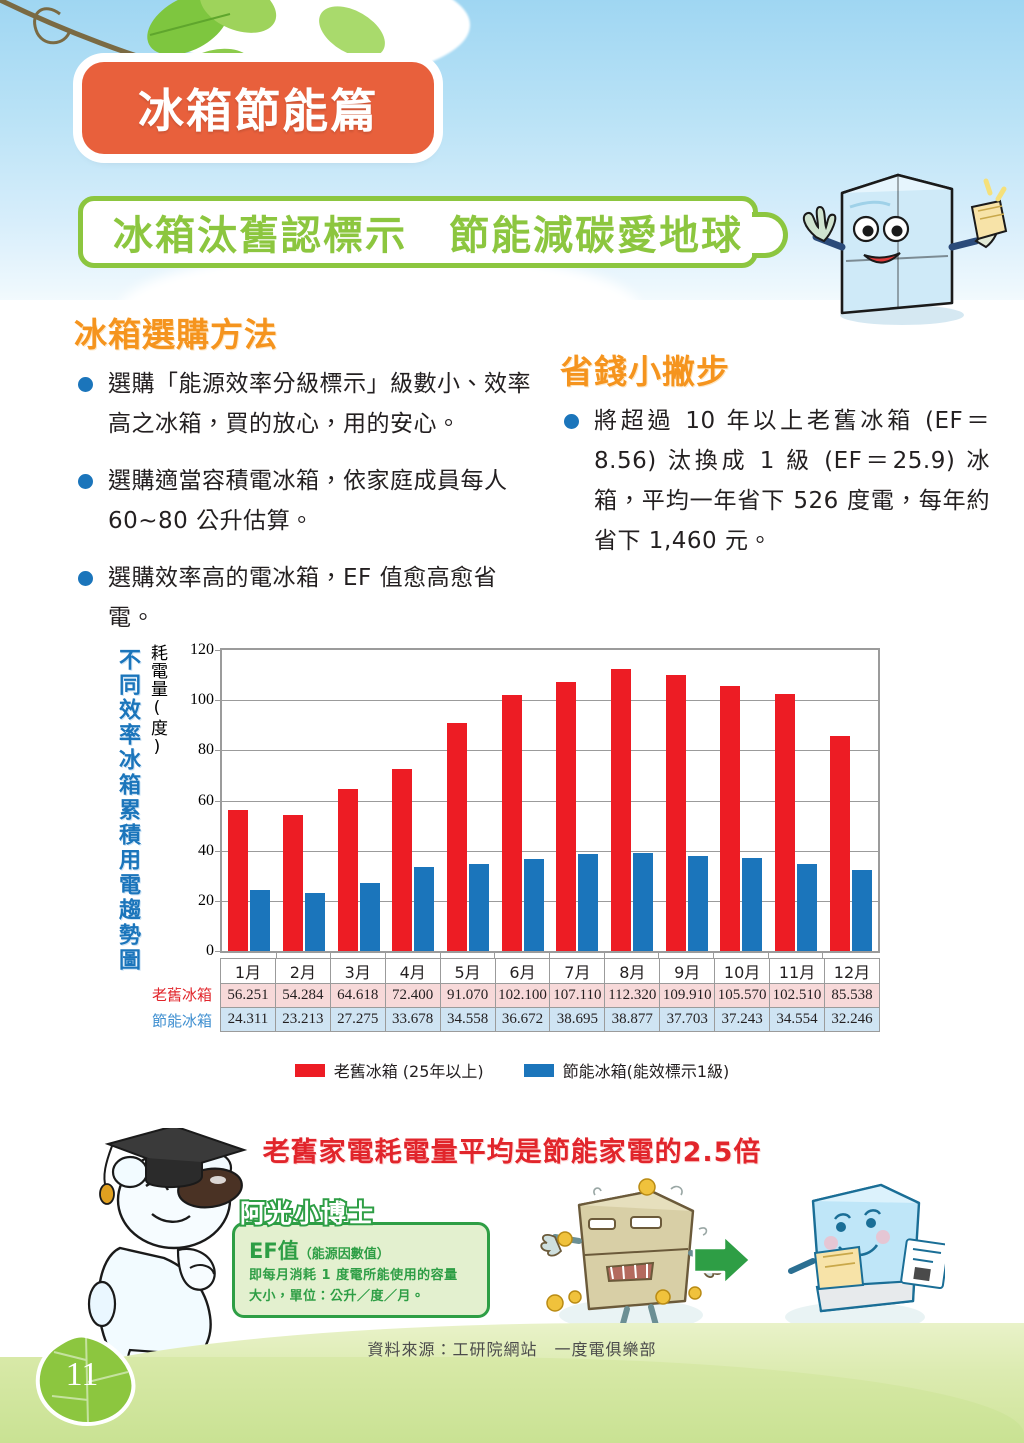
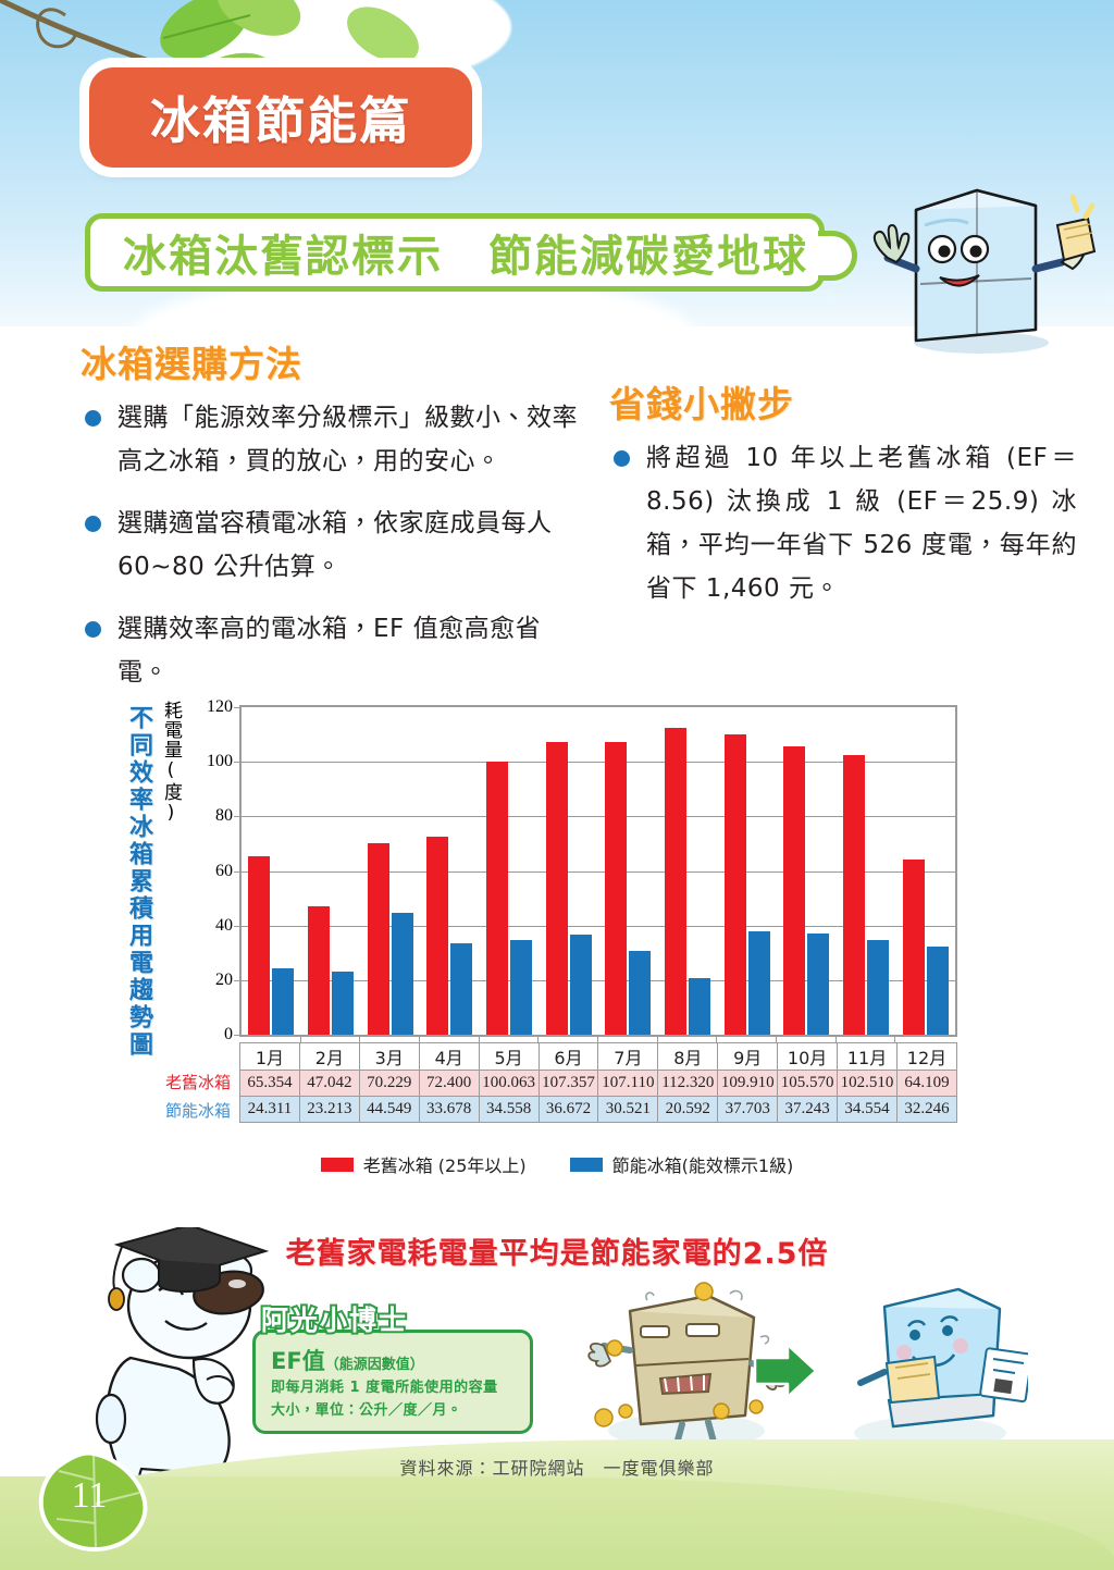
老舊冰箱 (25年以上)/1月: 56.251 -> 65.354
老舊冰箱 (25年以上)/2月: 54.284 -> 47.042
老舊冰箱 (25年以上)/3月: 64.618 -> 70.229
節能冰箱(能效標示1級)/3月: 27.275 -> 44.549
老舊冰箱 (25年以上)/5月: 91.070 -> 100.063
老舊冰箱 (25年以上)/6月: 102.100 -> 107.357
節能冰箱(能效標示1級)/7月: 38.695 -> 30.521
節能冰箱(能效標示1級)/8月: 38.877 -> 20.592
老舊冰箱 (25年以上)/12月: 85.538 -> 64.109
